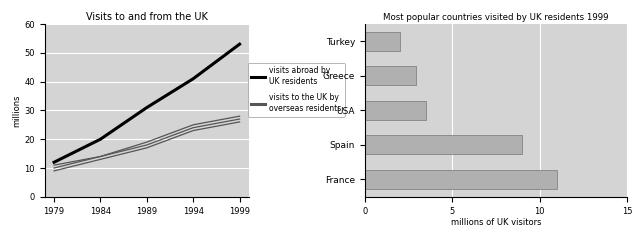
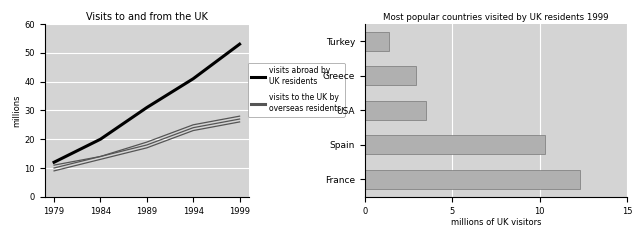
Most popular countries visited by UK residents 1999/Turkey: 2.0 -> 1.4
Most popular countries visited by UK residents 1999/Spain: 9.0 -> 10.3
Most popular countries visited by UK residents 1999/France: 11.0 -> 12.3
